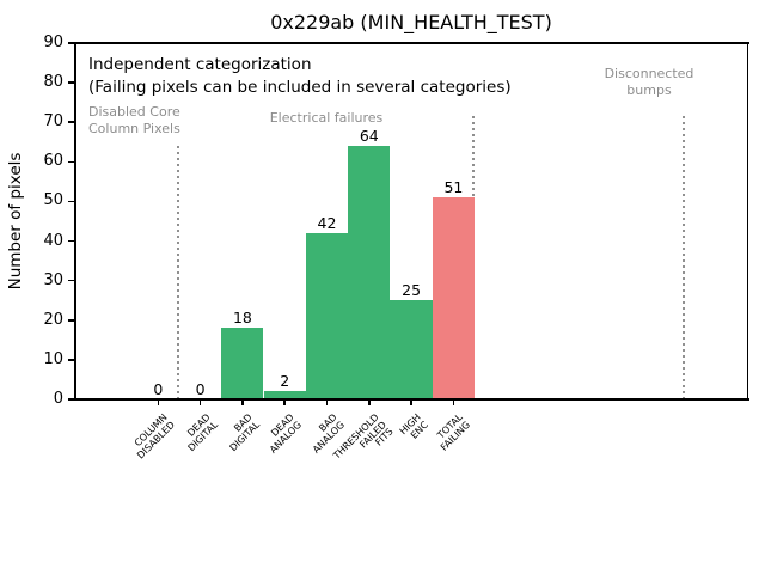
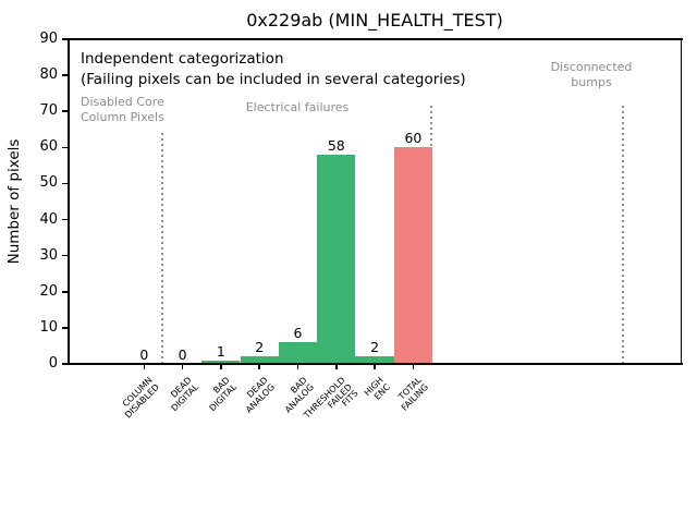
BAD DIGITAL: 18 -> 1
BAD ANALOG: 42 -> 6
THRESHOLD FAILED FITS: 64 -> 58
HIGH ENC: 25 -> 2
TOTAL FAILING: 51 -> 60
